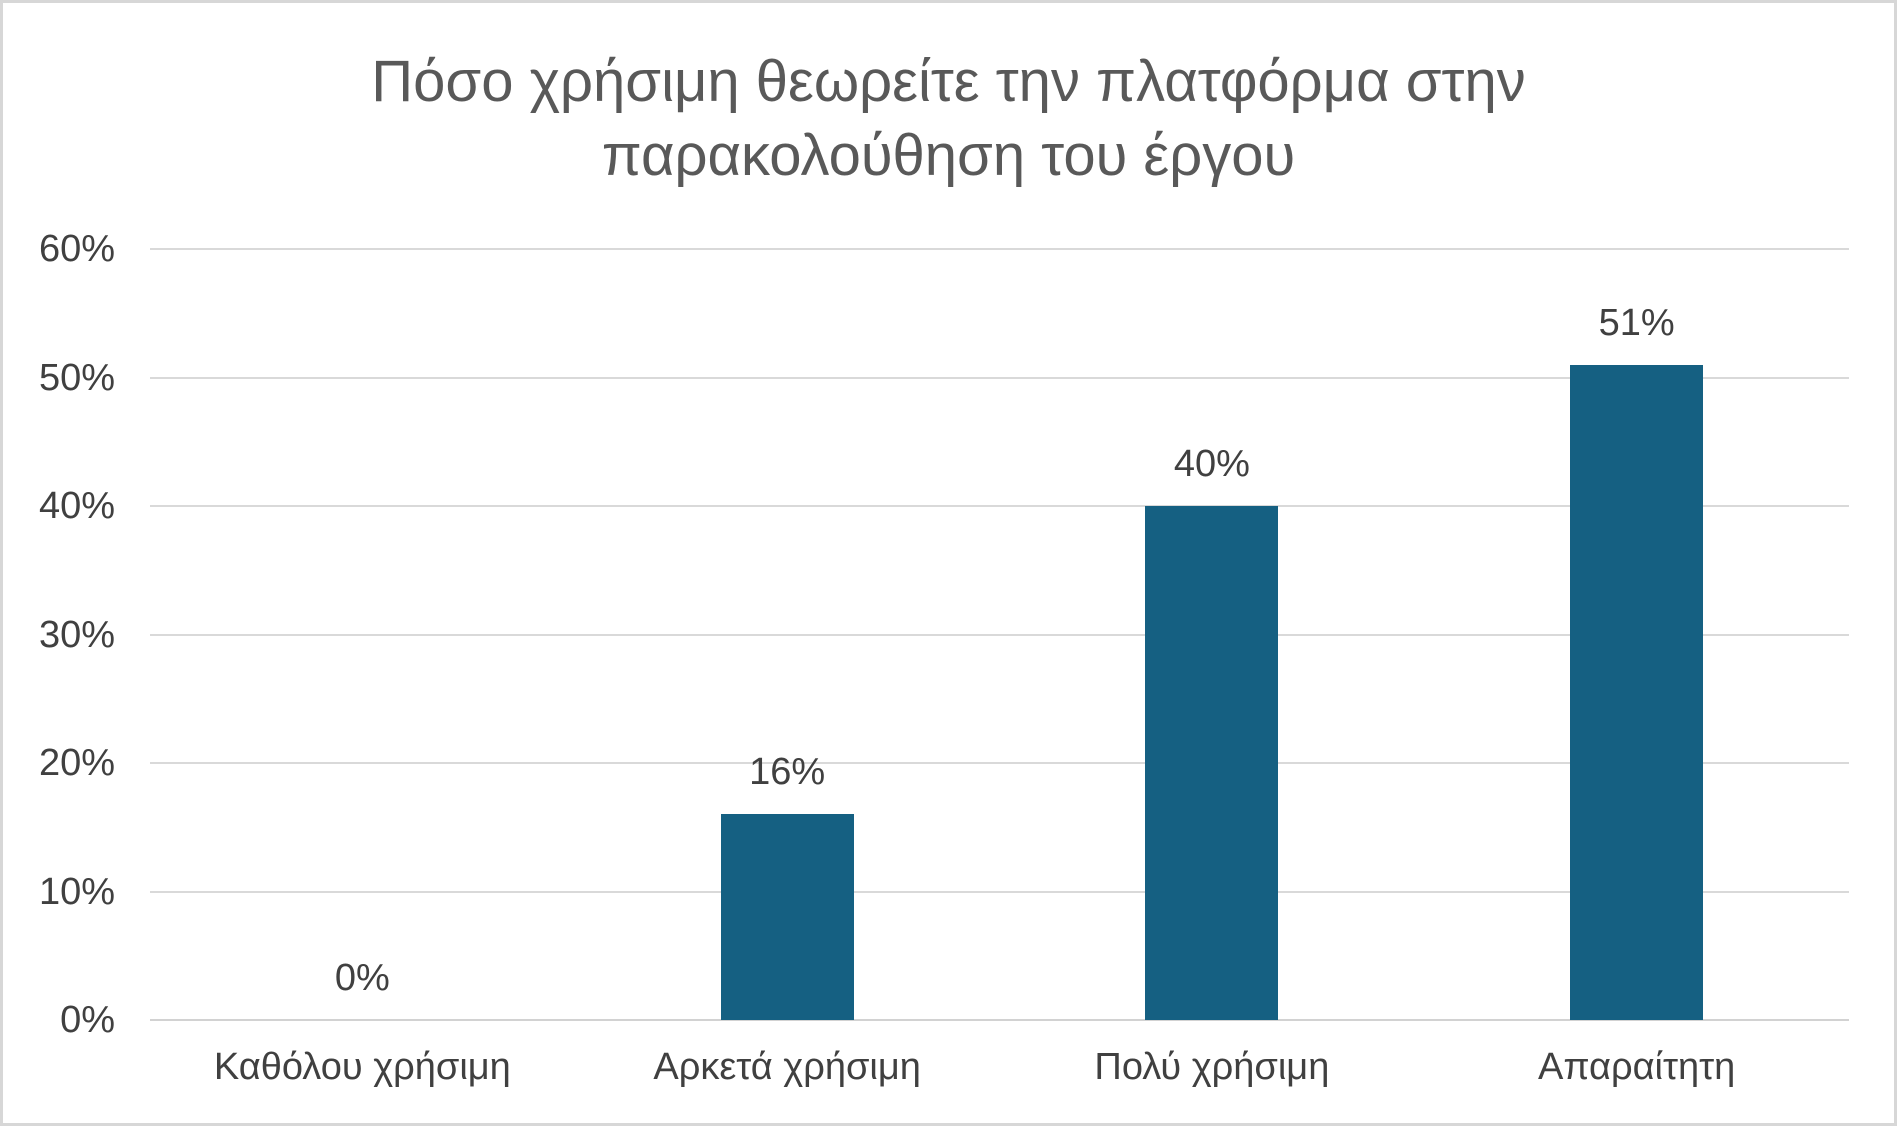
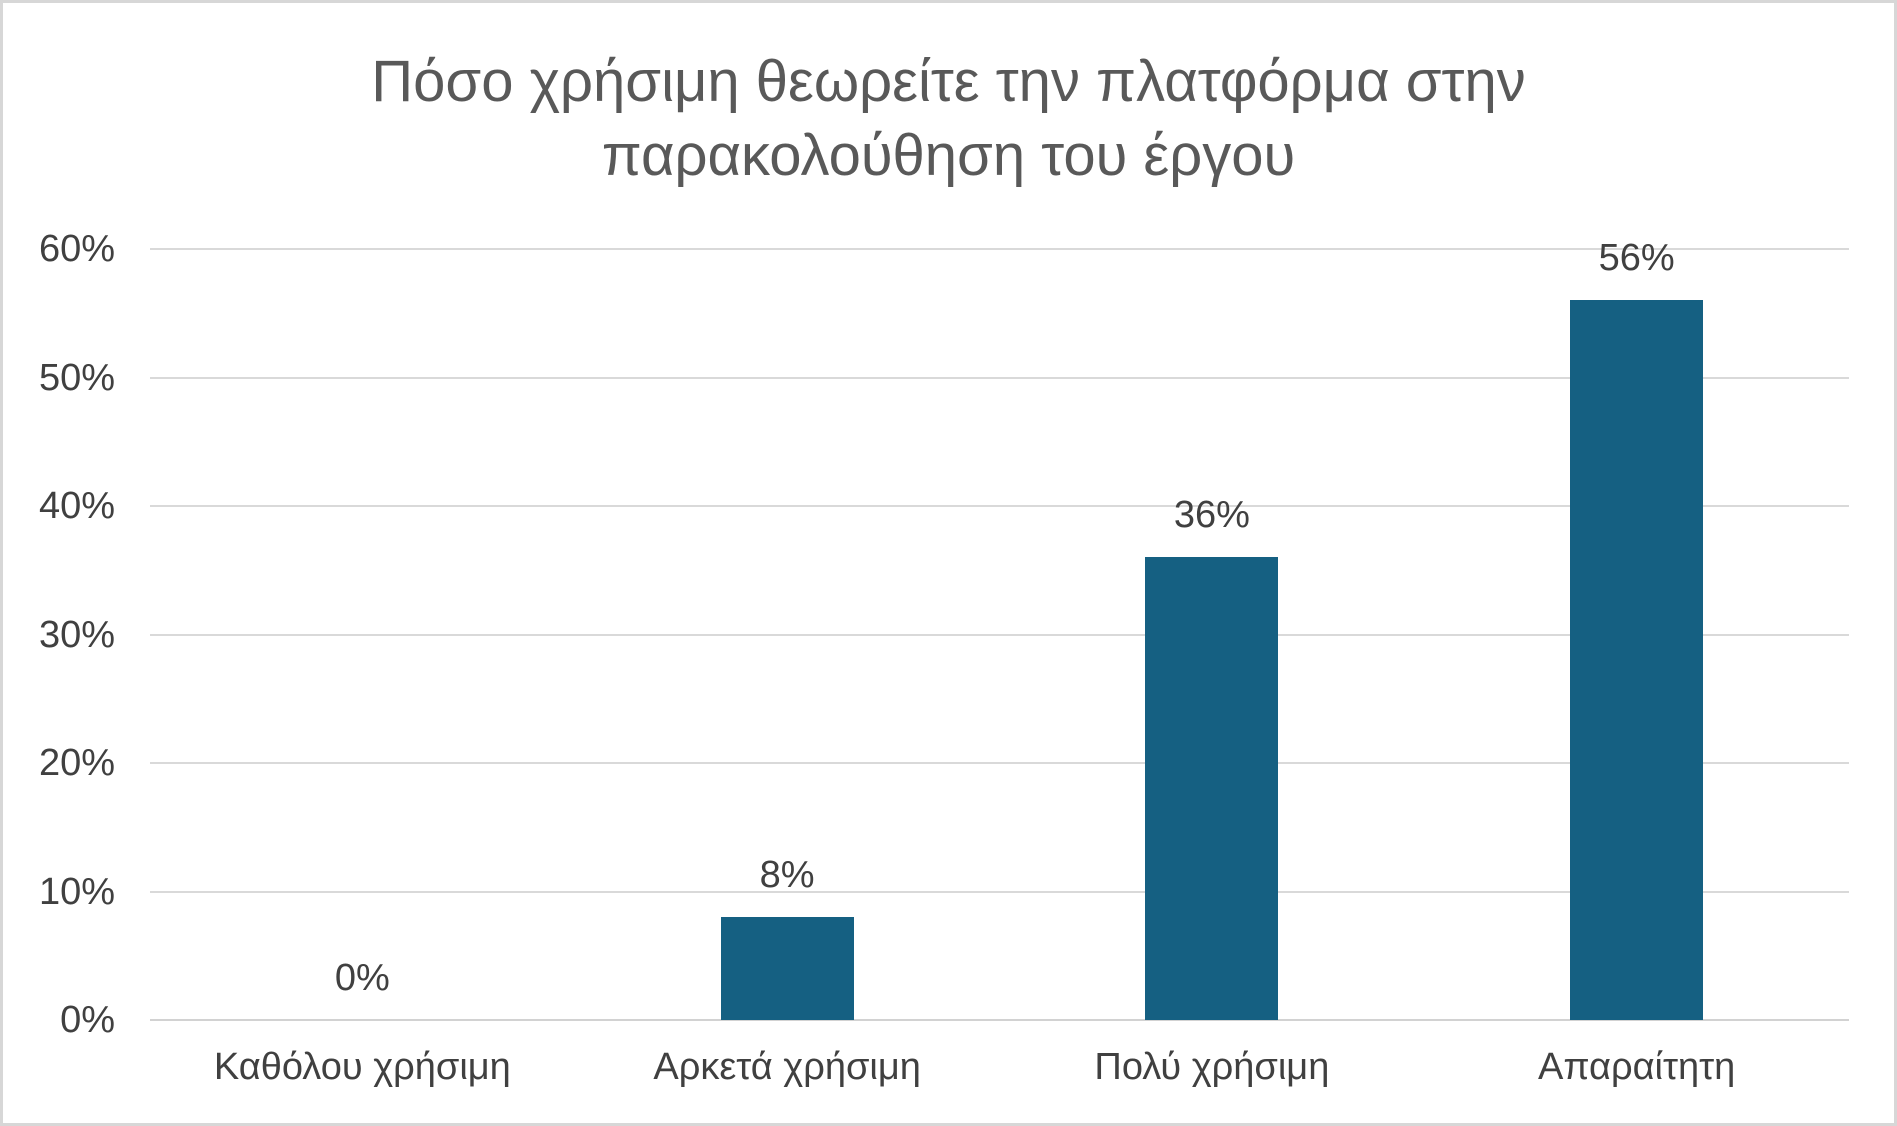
Αρκετά χρήσιμη: 16% -> 8%
Πολύ χρήσιμη: 40% -> 36%
Απαραίτητη: 51% -> 56%
